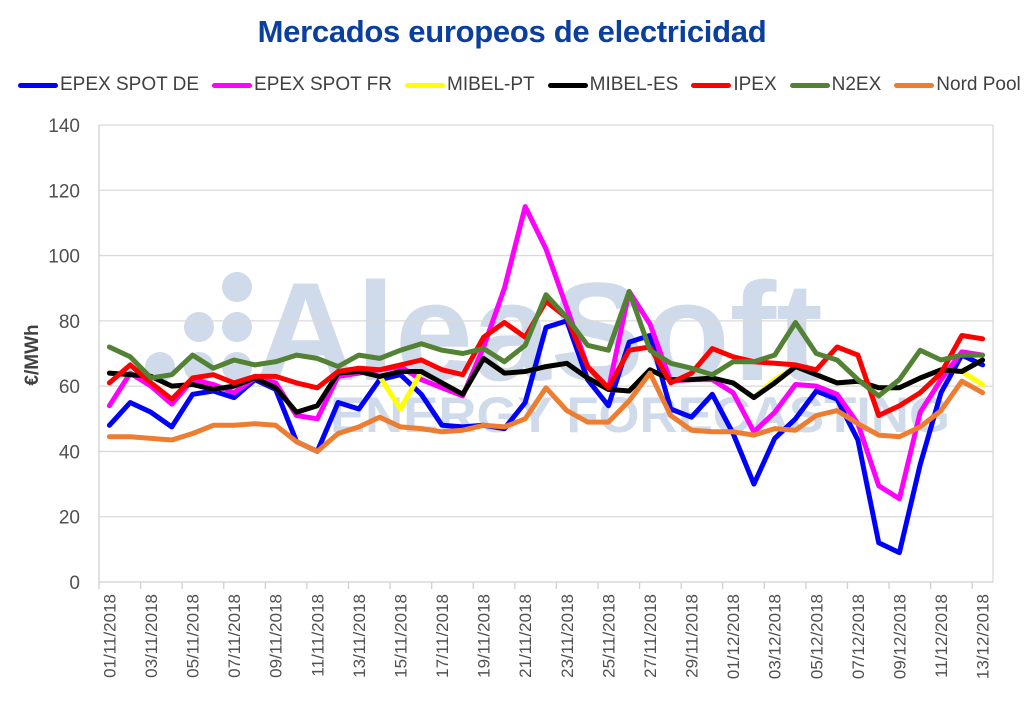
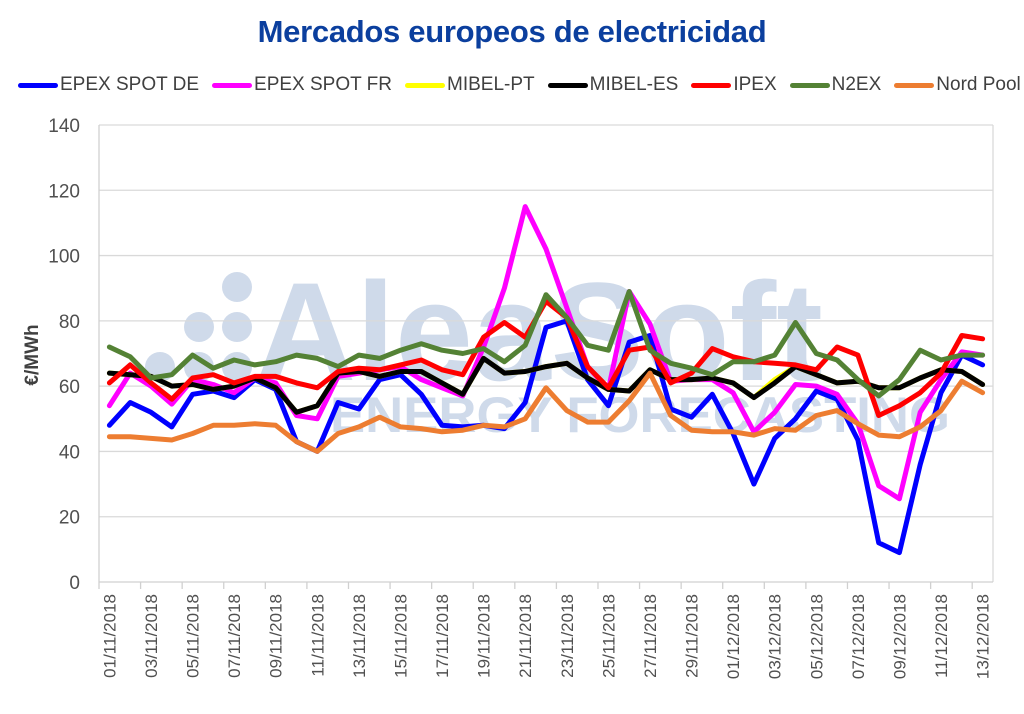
MIBEL-PT/15/11/2018: 53 -> 64
MIBEL-ES/13/12/2018: 68 -> 60
